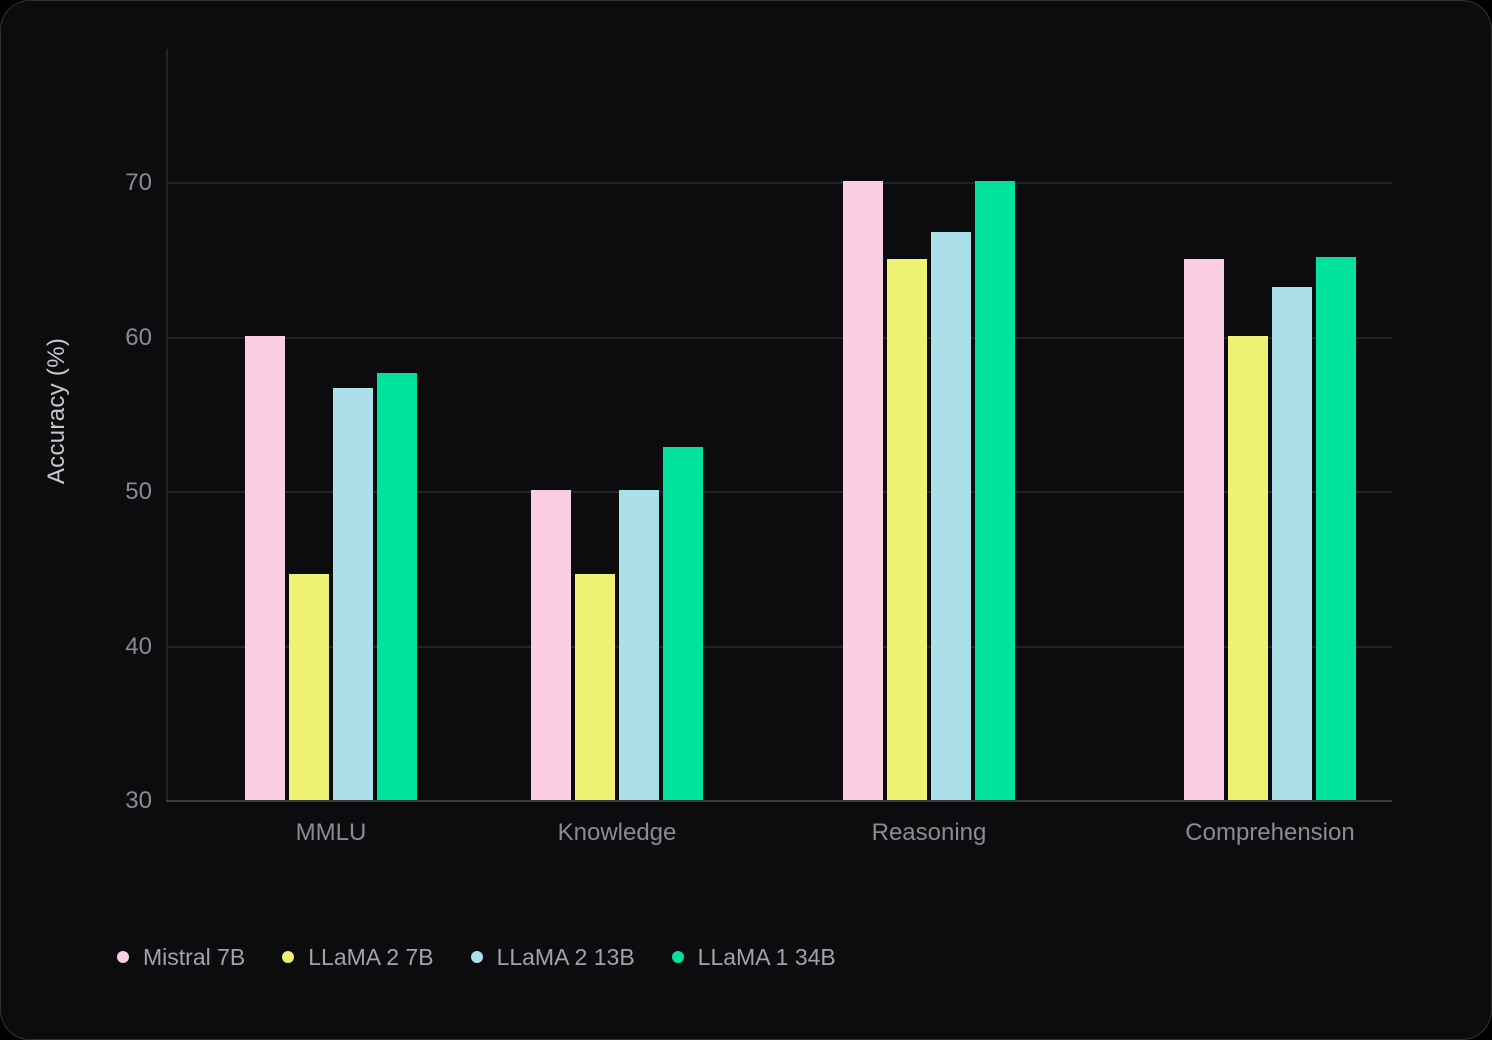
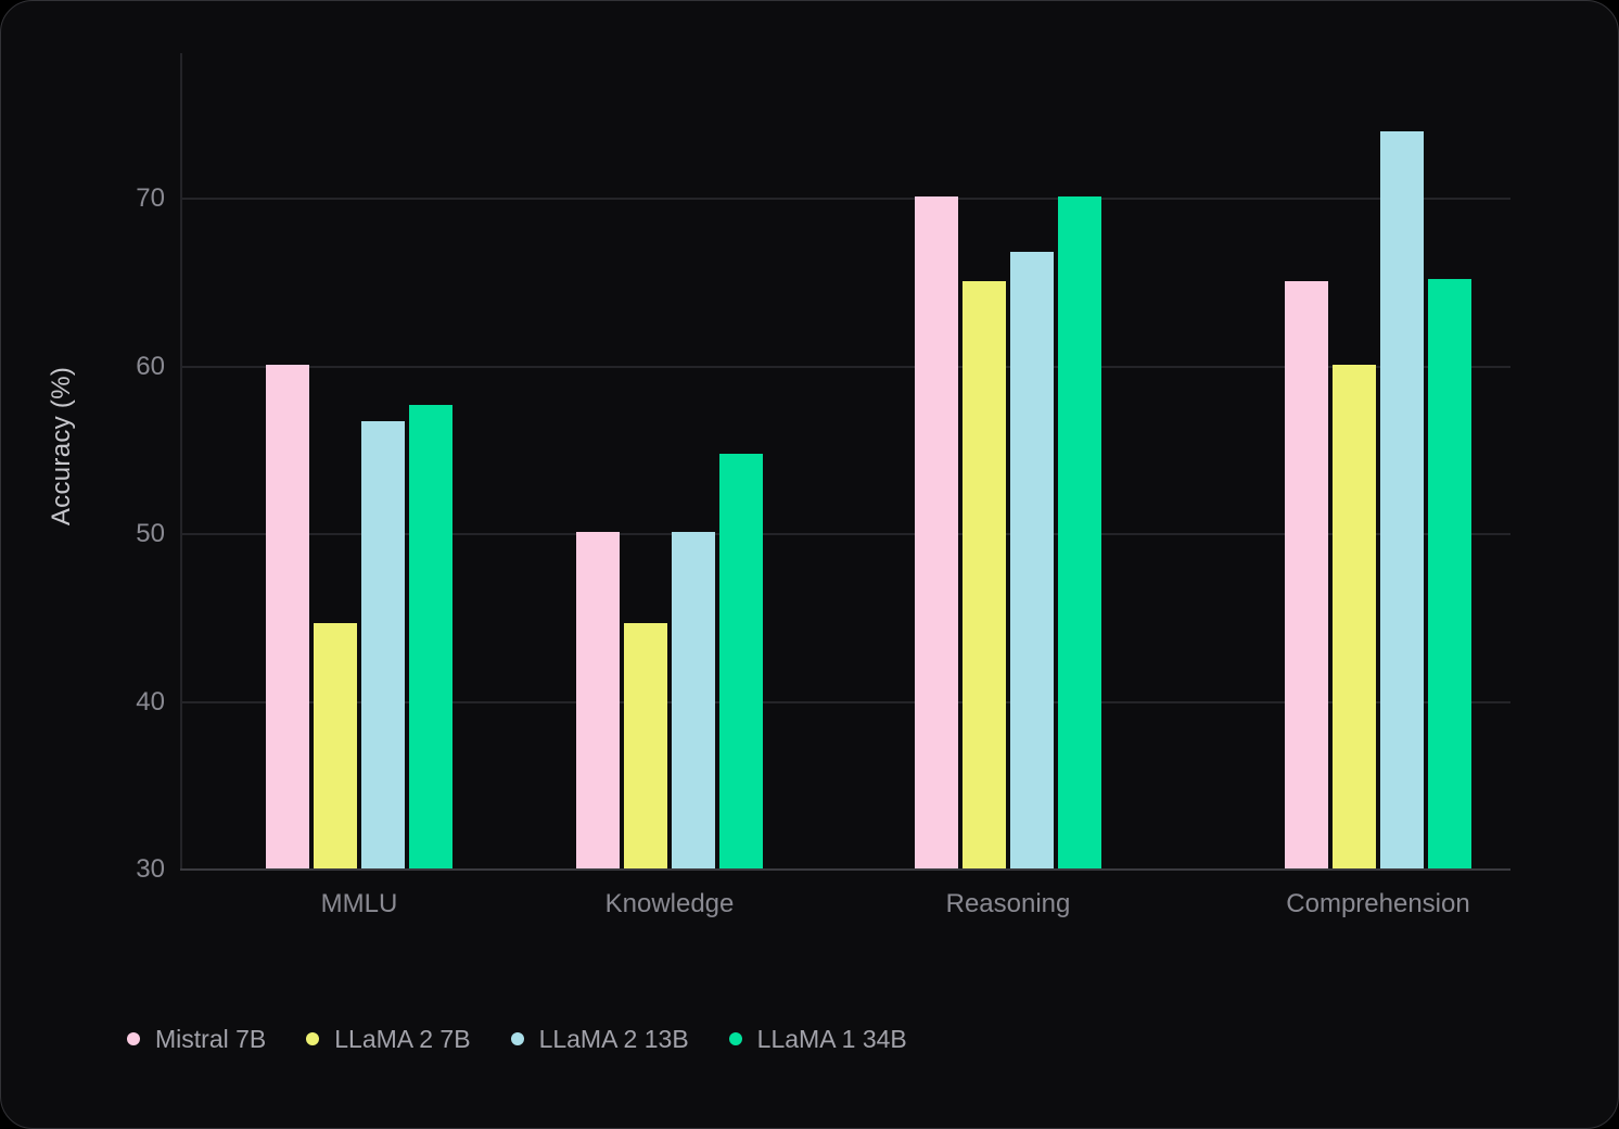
LLaMA 1 34B/Knowledge: 52.9 -> 54.8
LLaMA 2 13B/Comprehension: 63.3 -> 74.0
